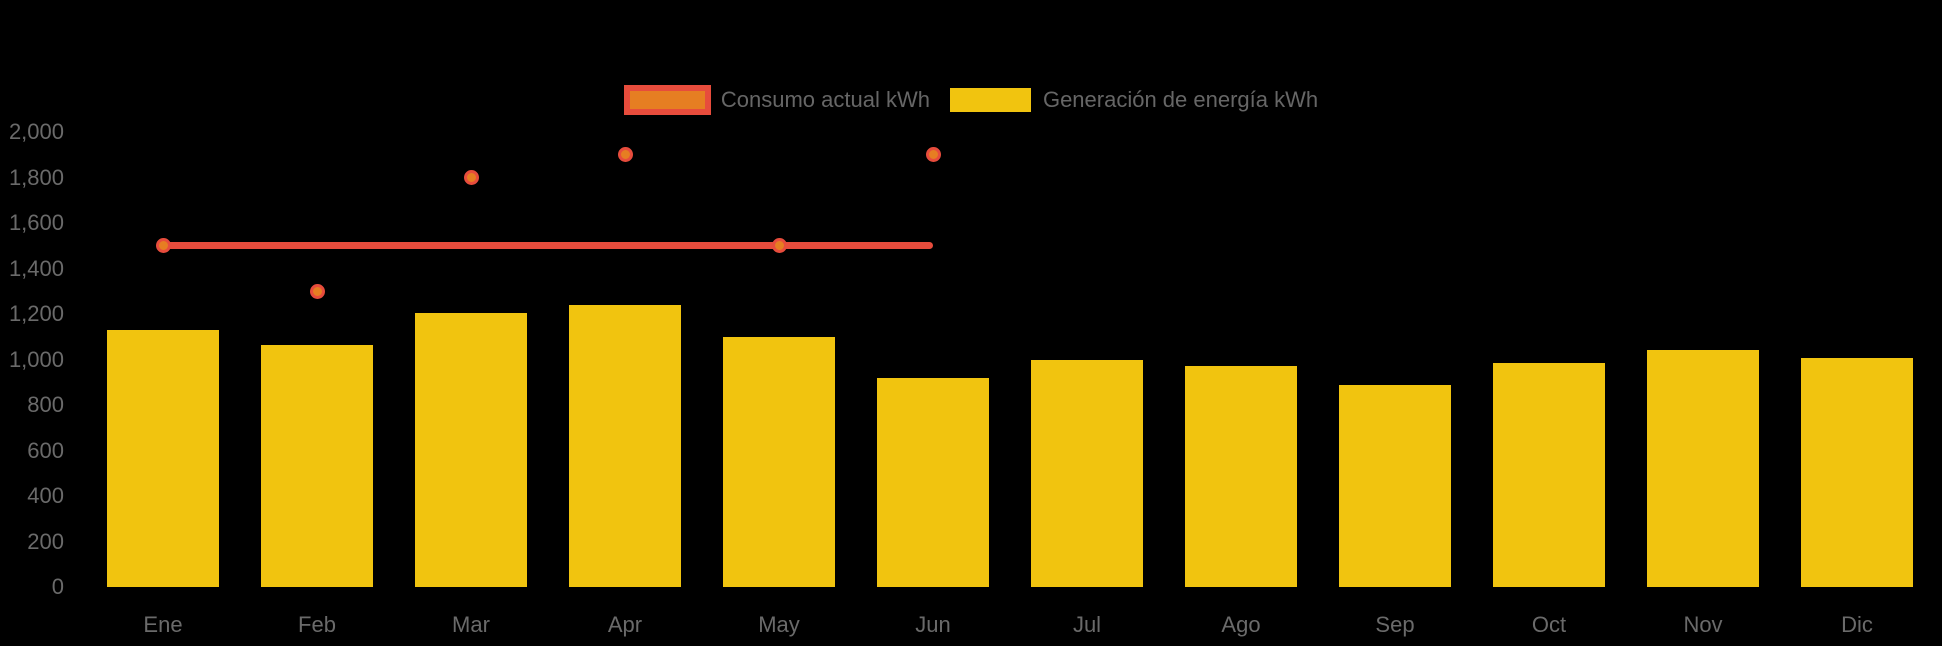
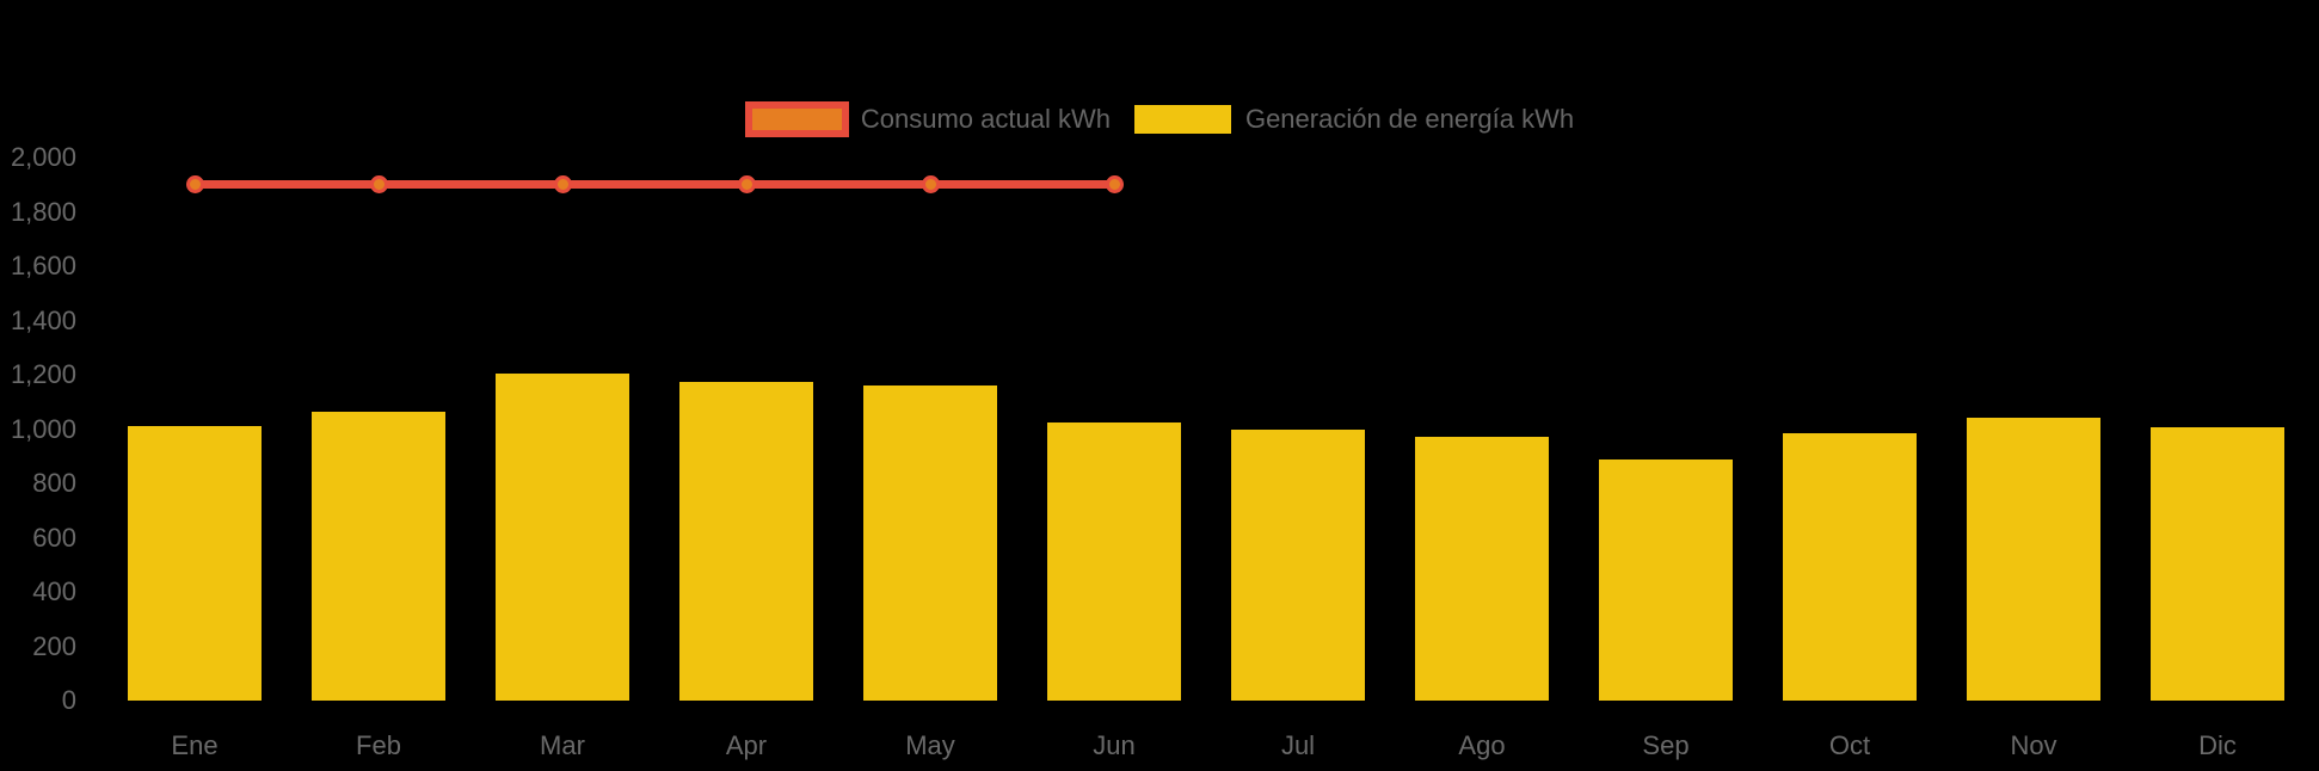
Consumo actual kWh/Ene: 1500 -> 1900
Generación de energía kWh/Ene: 1130 -> 1010
Consumo actual kWh/Feb: 1300 -> 1900
Consumo actual kWh/Mar: 1800 -> 1900
Generación de energía kWh/Apr: 1240 -> 1180
Consumo actual kWh/May: 1500 -> 1900
Generación de energía kWh/May: 1100 -> 1160
Generación de energía kWh/Jun: 920 -> 1020
